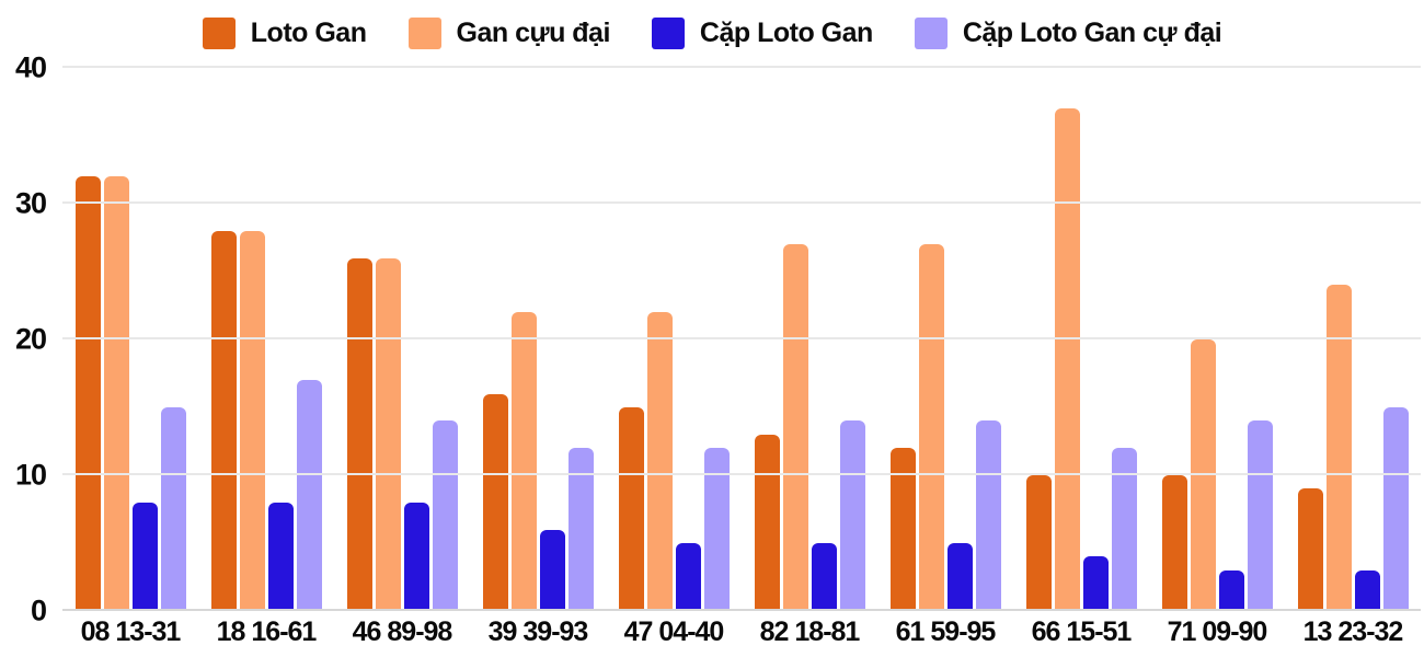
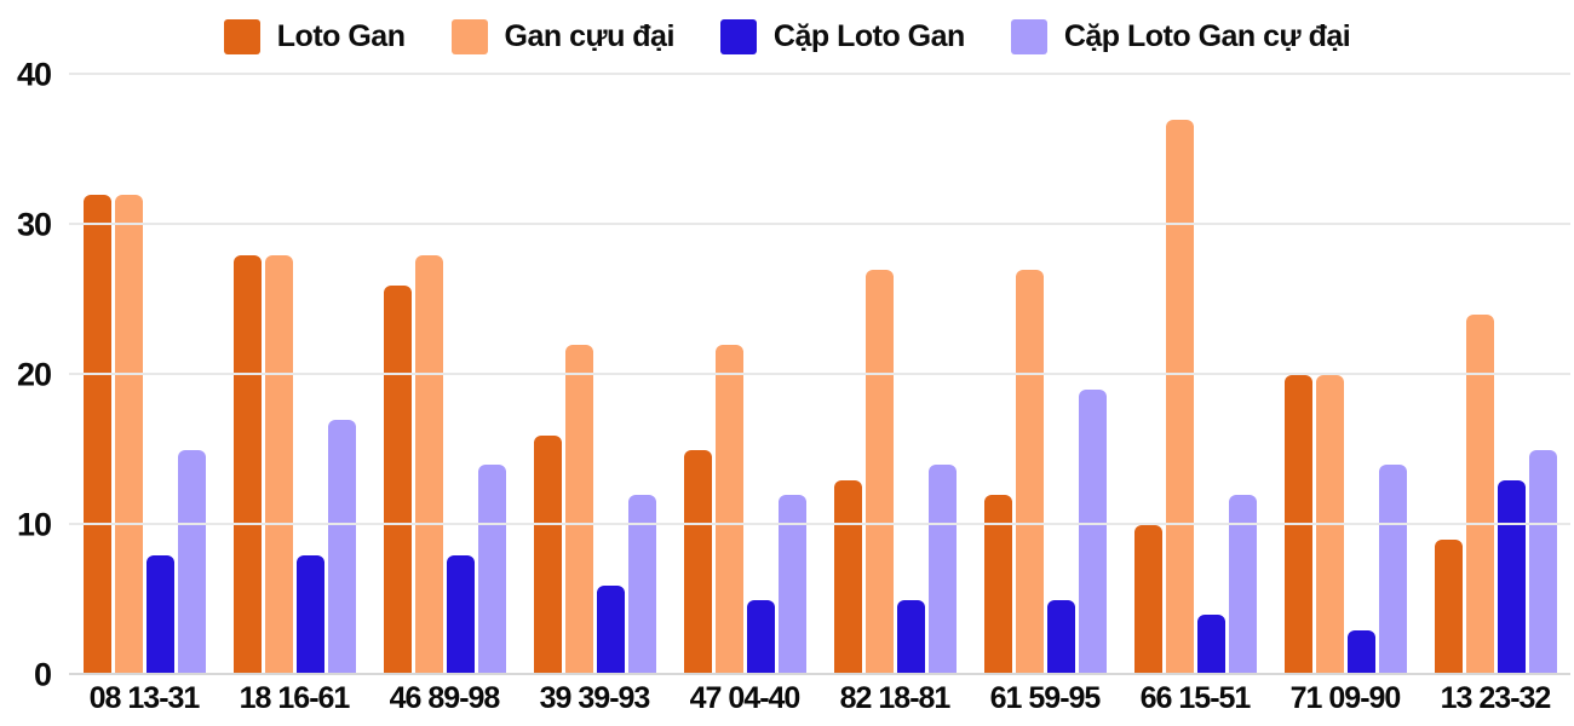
Gan cựu đại/46 89-98: 26 -> 28
Cặp Loto Gan cự đại/61 59-95: 14 -> 19
Loto Gan/71 09-90: 10 -> 20
Cặp Loto Gan/13 23-32: 3 -> 13
